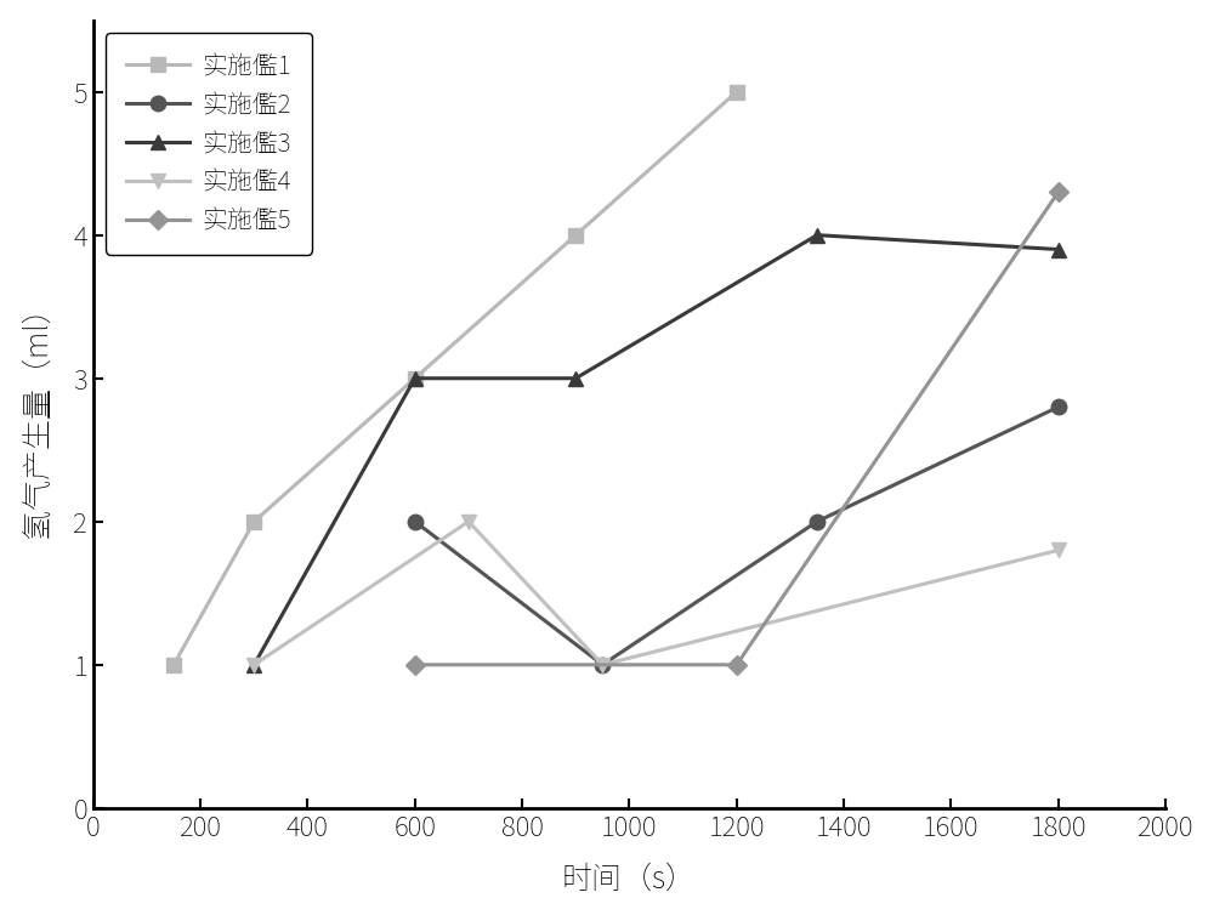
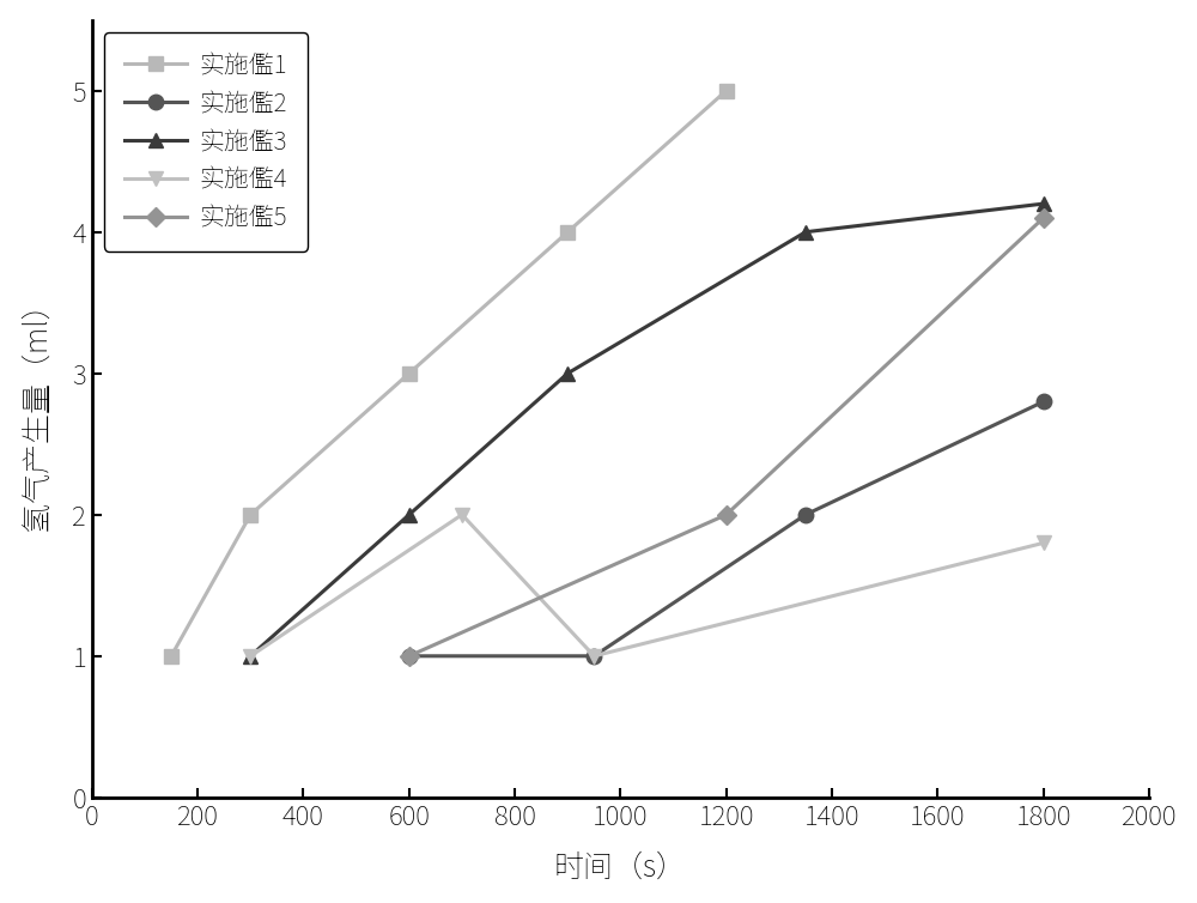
实施儖2/600: 2.0 -> 1.0
实施儖3/600: 3.0 -> 2.0
实施儖5/1200: 1.0 -> 2.0
实施儖3/1800: 3.9 -> 4.2
实施儖5/1800: 4.3 -> 4.1
